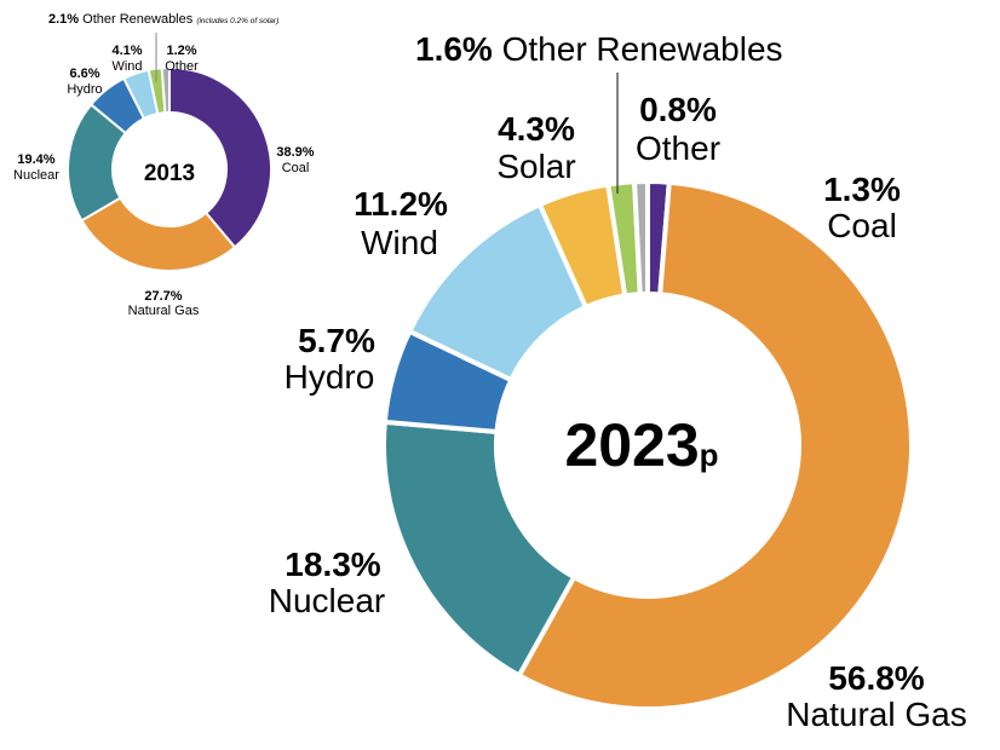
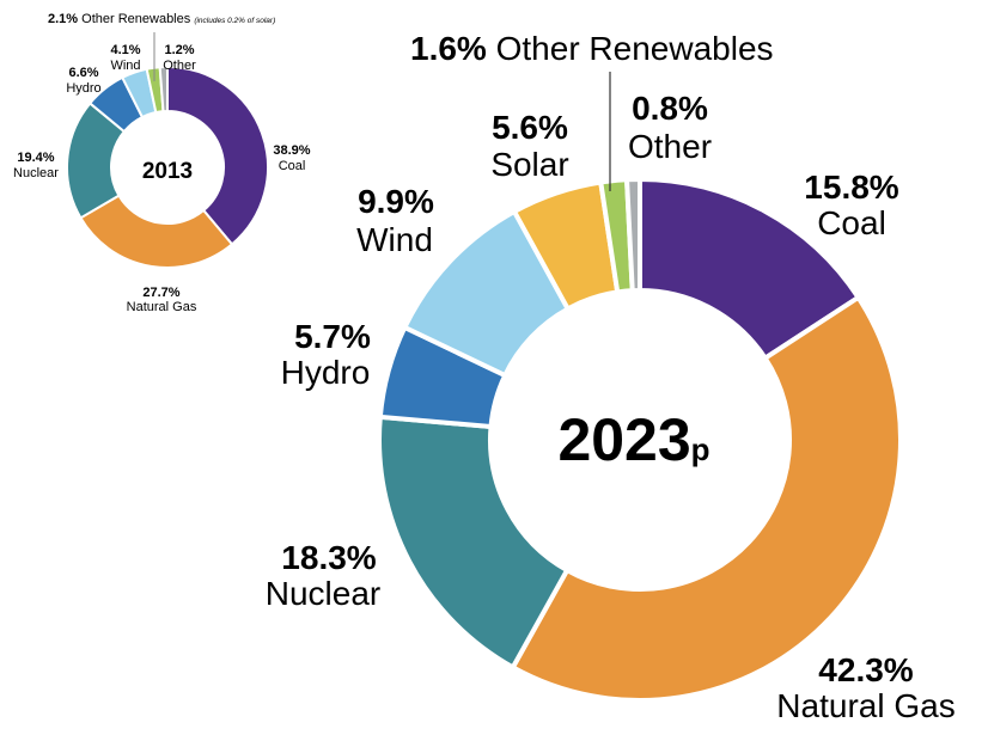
2023p/Coal: 1.3% -> 15.8%
2023p/Natural Gas: 56.8% -> 42.3%
2023p/Wind: 11.2% -> 9.9%
2023p/Solar: 4.3% -> 5.6%
